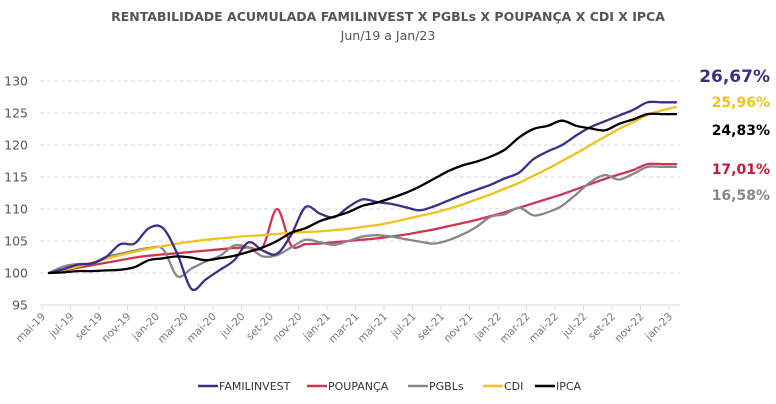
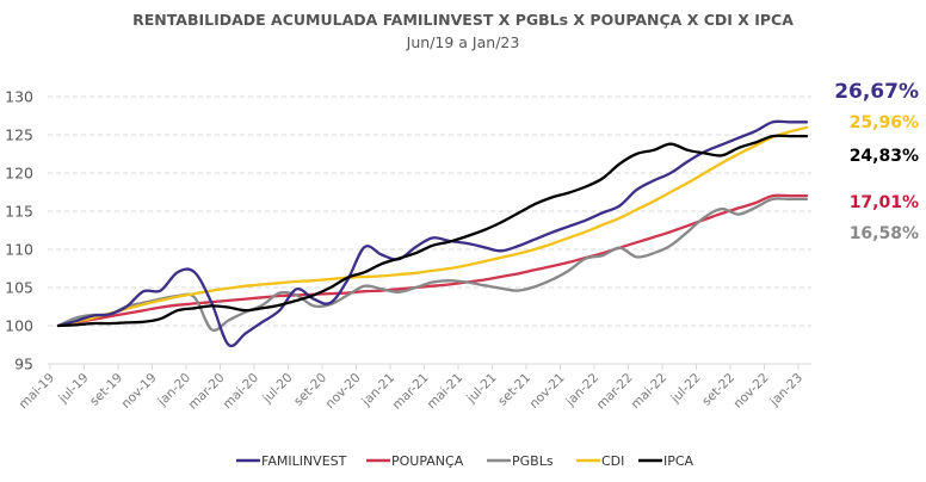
POUPANÇA/set-20: 110 -> 104
